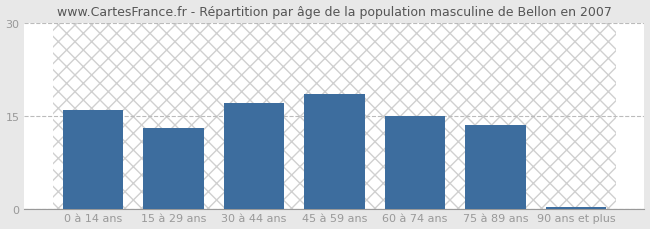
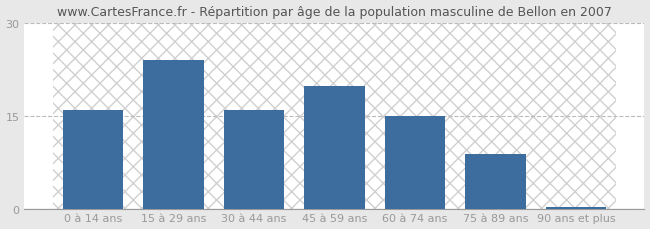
15 à 29 ans: 13.0 -> 24.0
30 à 44 ans: 17.0 -> 16.0
45 à 59 ans: 18.5 -> 19.8
75 à 89 ans: 13.5 -> 8.8
